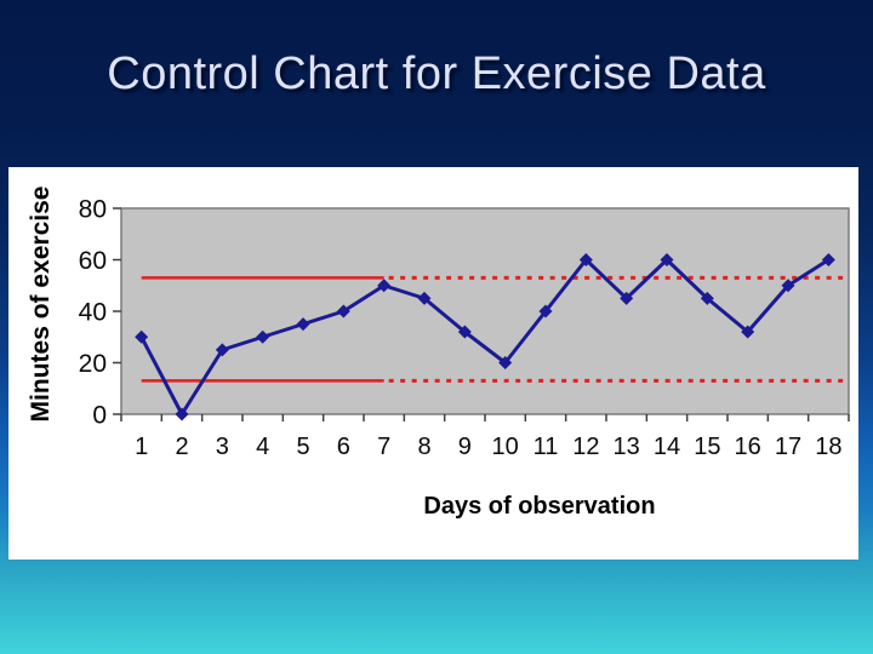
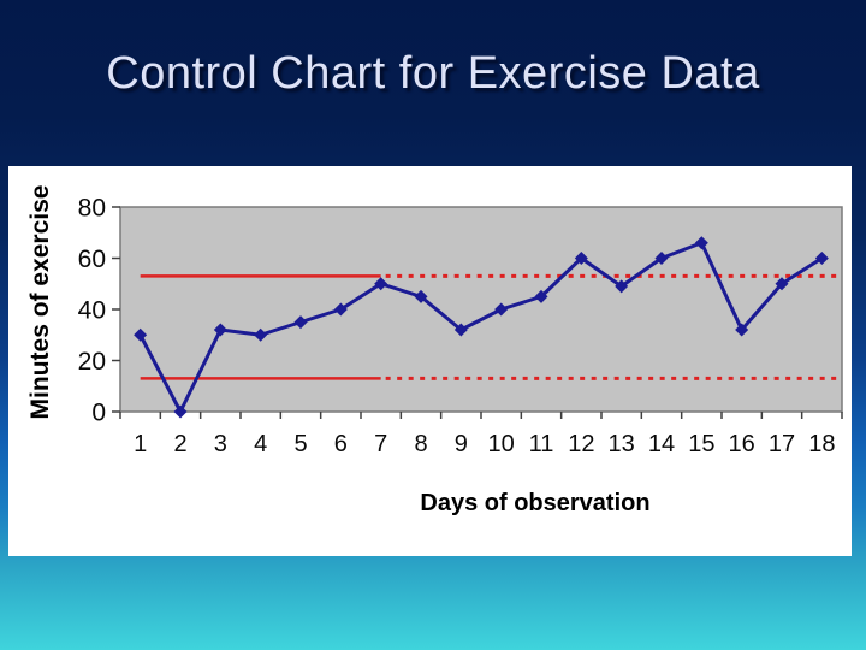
3: 25 -> 32
10: 20 -> 40
11: 40 -> 45
13: 45 -> 49
15: 45 -> 66
